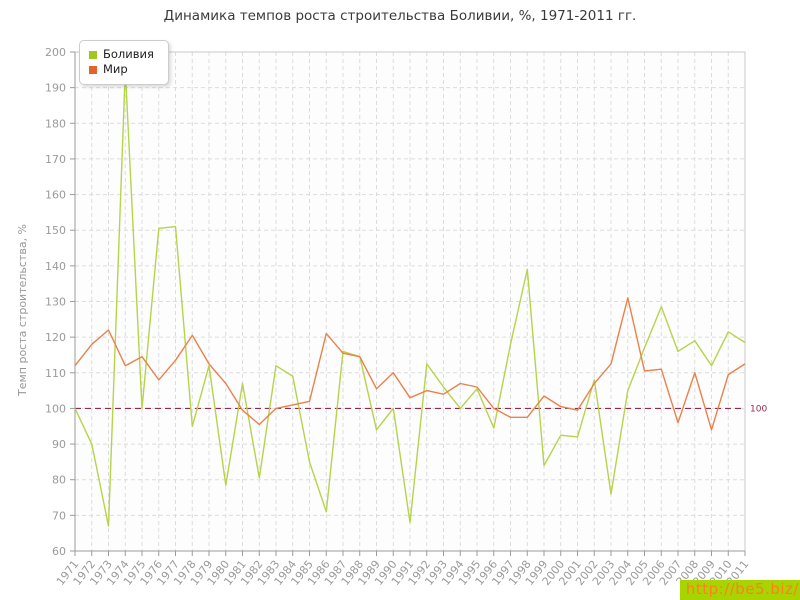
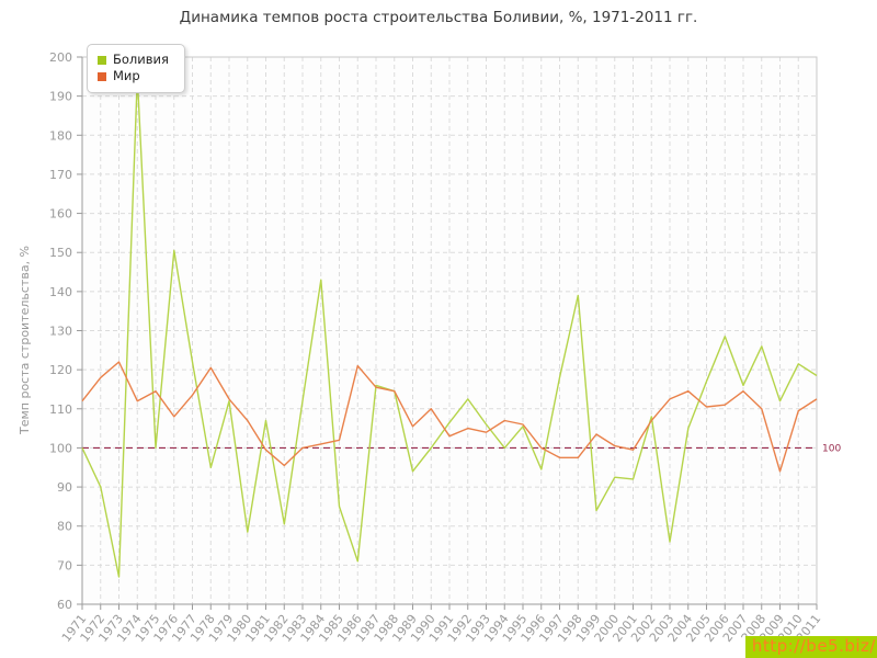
Боливия/1977: 151 -> 122
Боливия/1984: 109 -> 143
Боливия/1991: 68 -> 106
Мир/2004: 131 -> 114
Мир/2007: 96 -> 114
Боливия/2008: 119 -> 126
